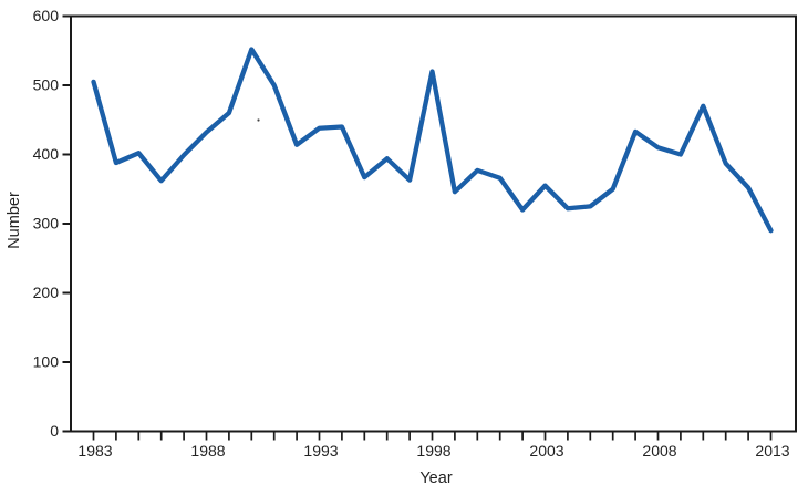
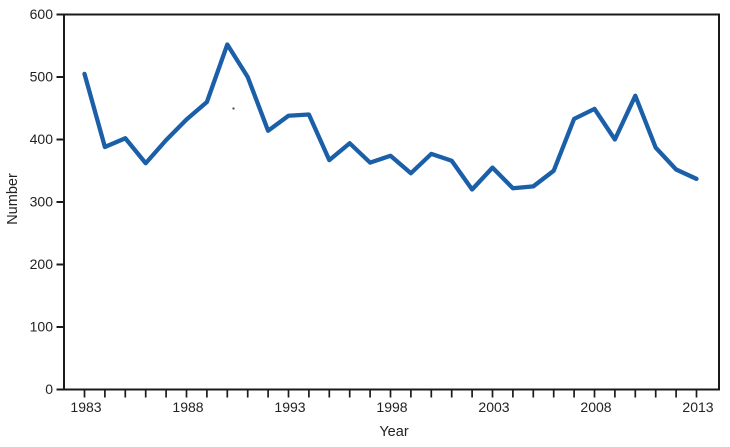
1998: 520 -> 370
2008: 410 -> 450
2013: 290 -> 340
